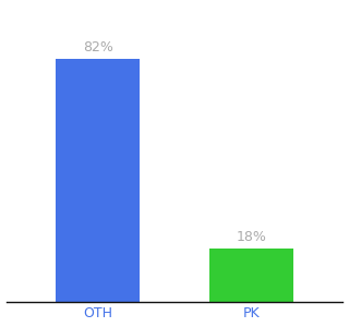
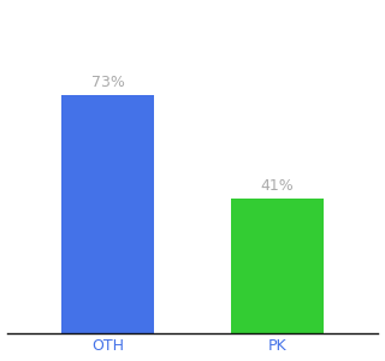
OTH: 82% -> 73%
PK: 18% -> 41%
